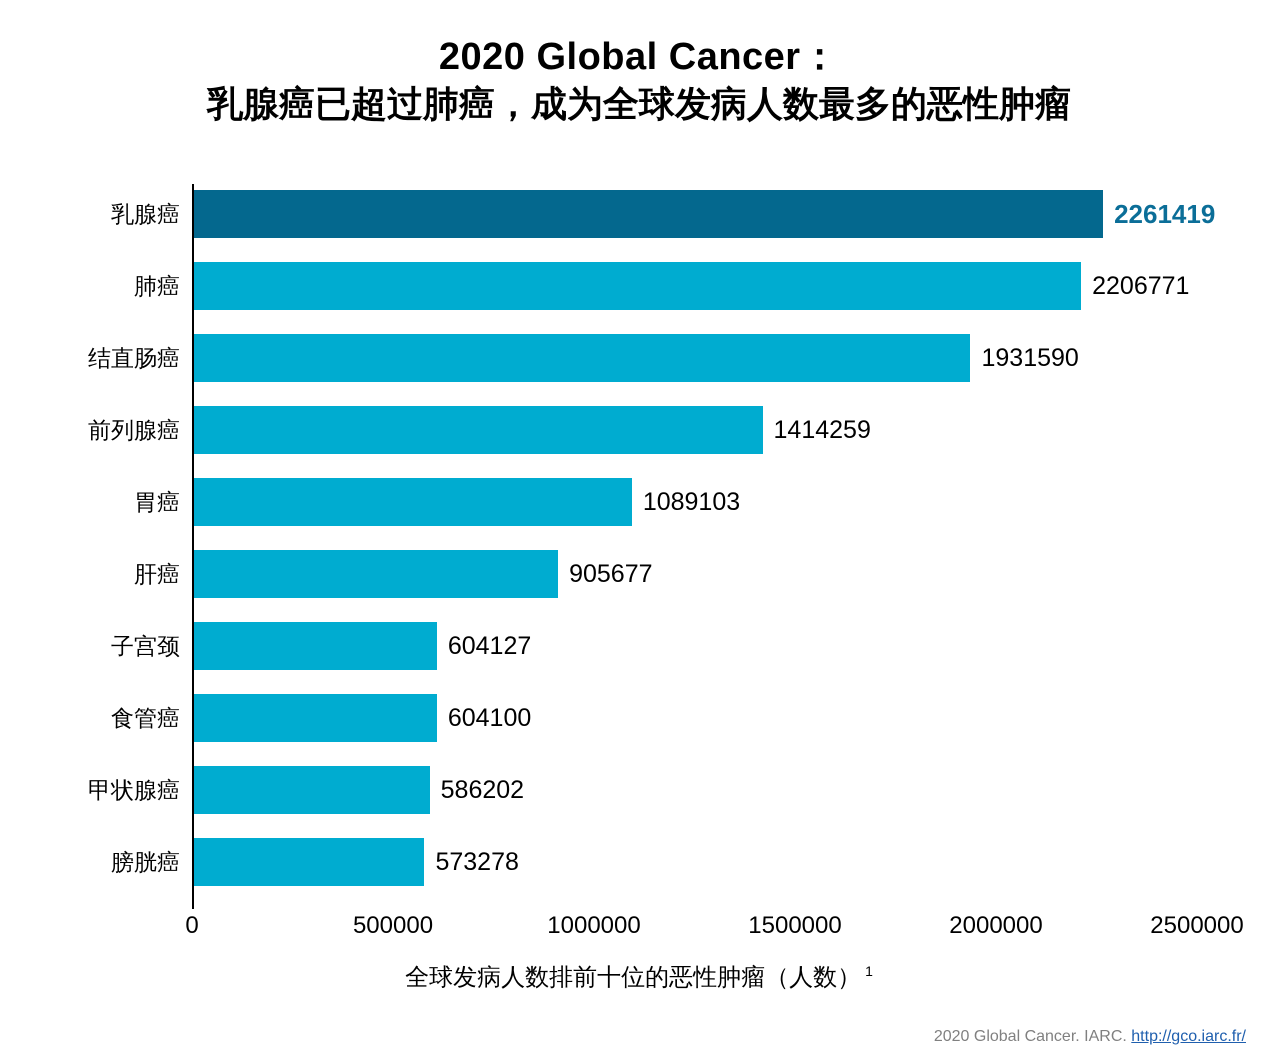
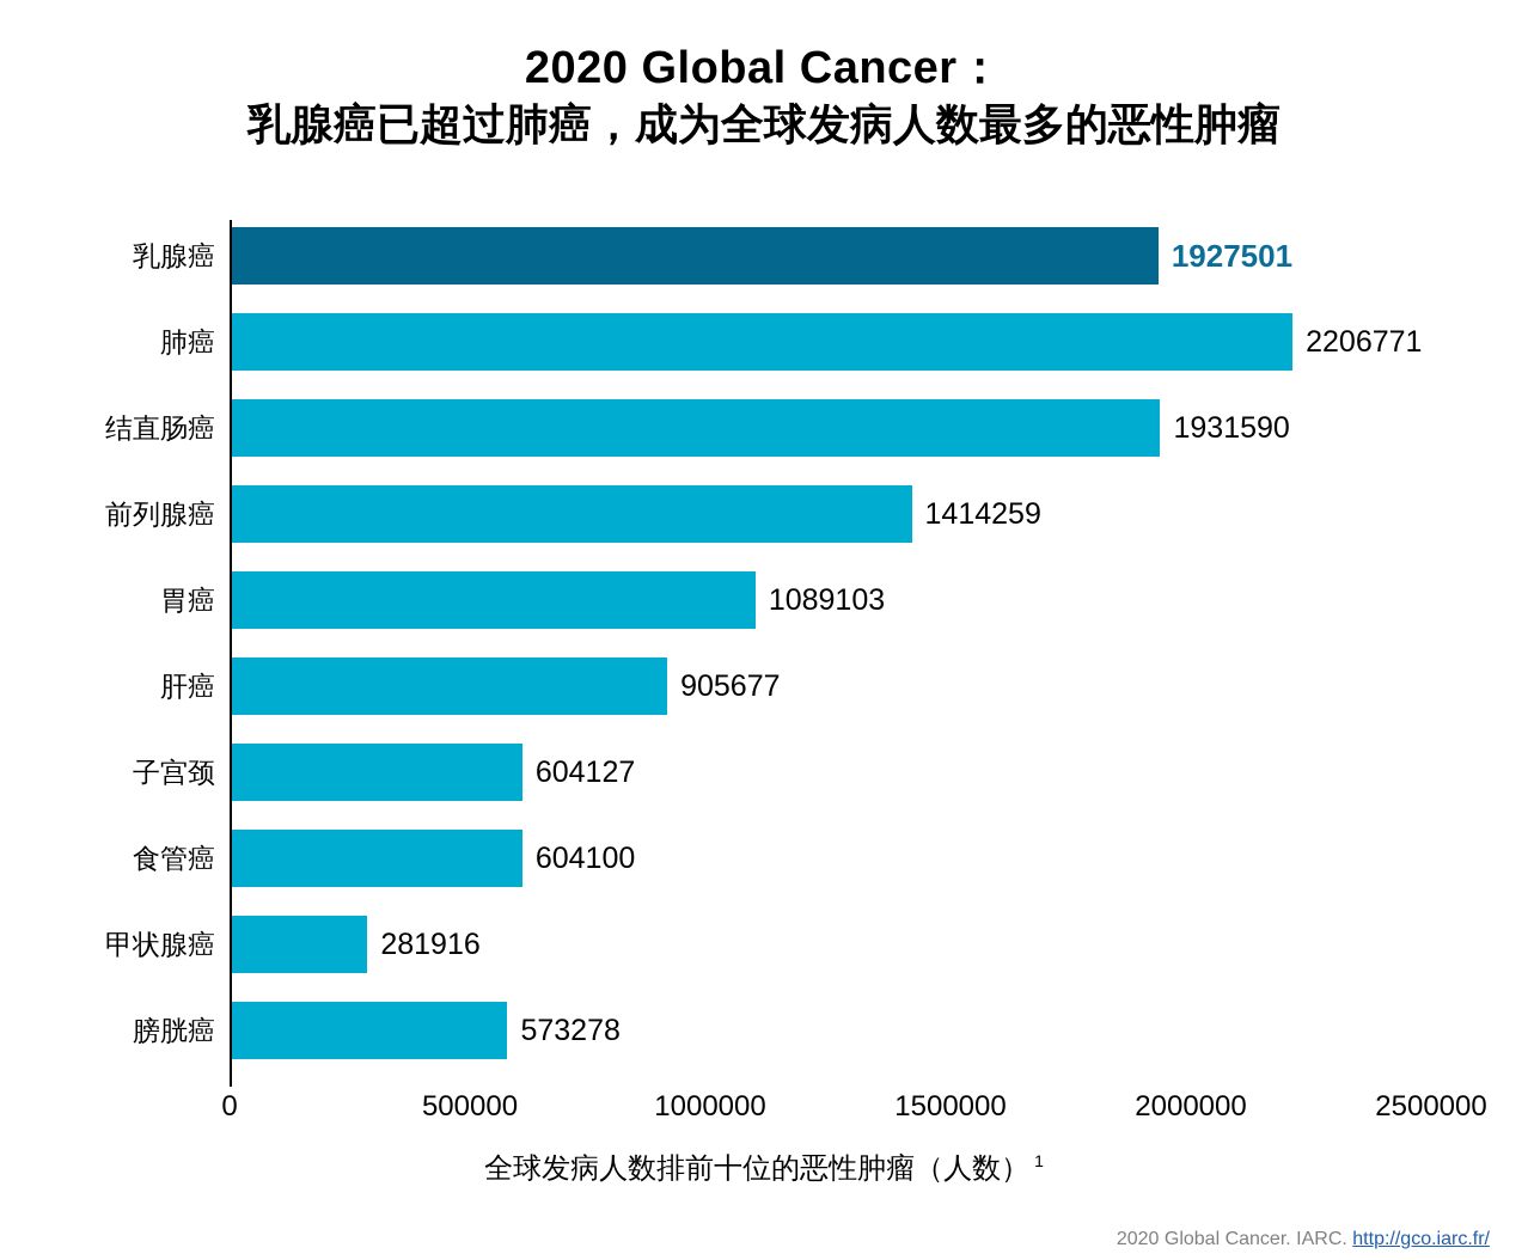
乳腺癌: 2261419 -> 1927501
甲状腺癌: 586202 -> 281916
